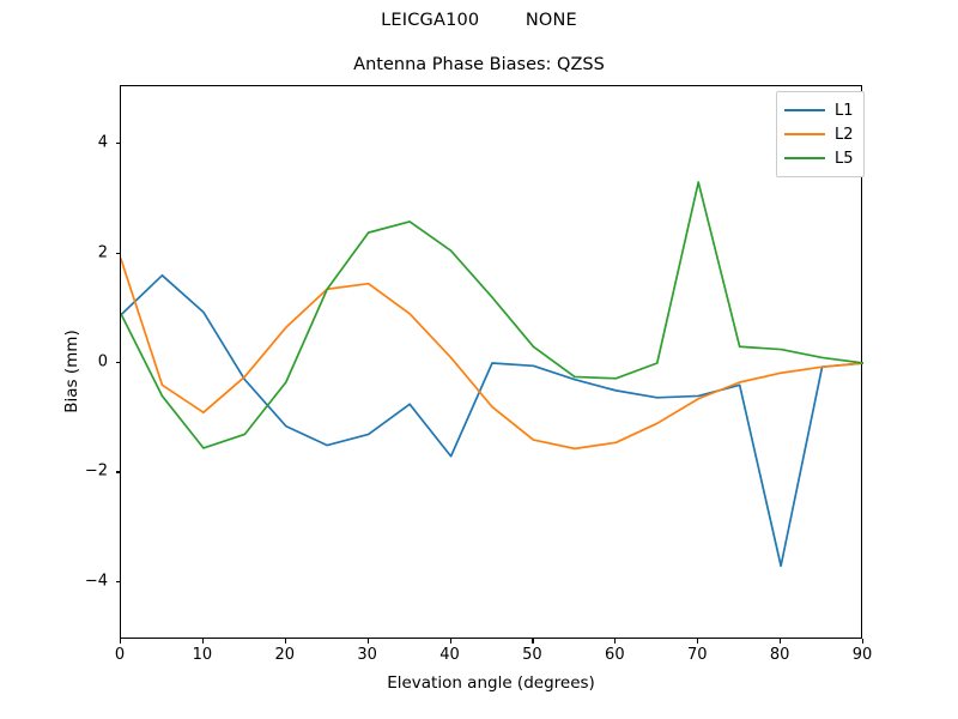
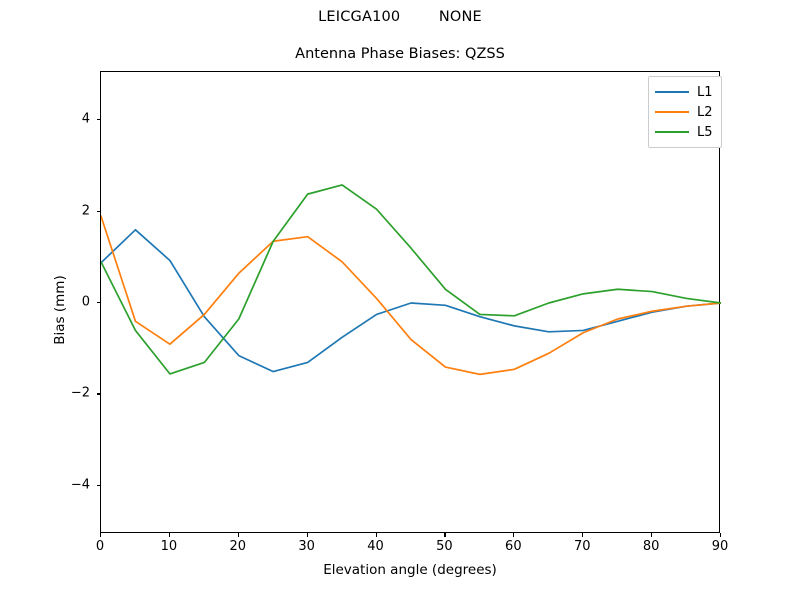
L1/40: -1.7 -> -0.2
L5/70: 3.3 -> 0.2
L1/80: -3.7 -> -0.2
